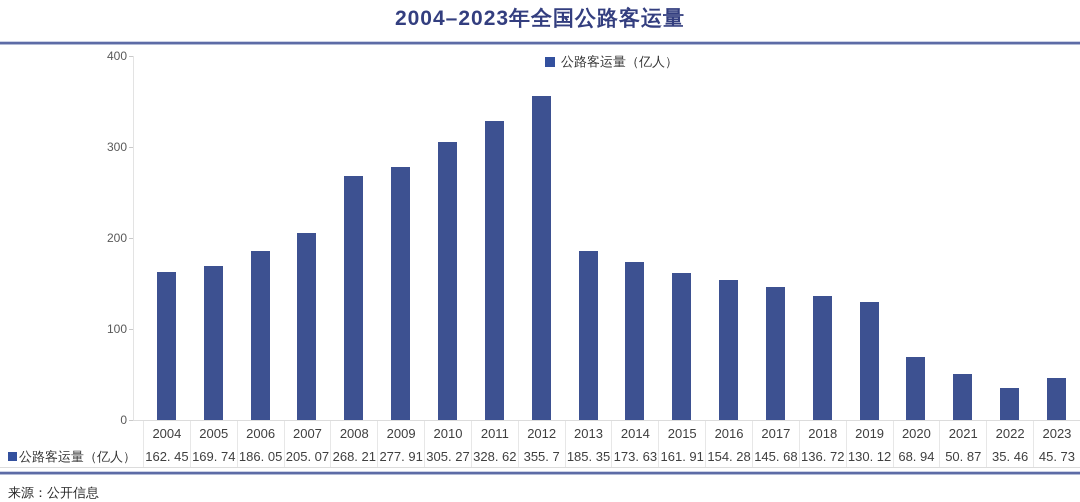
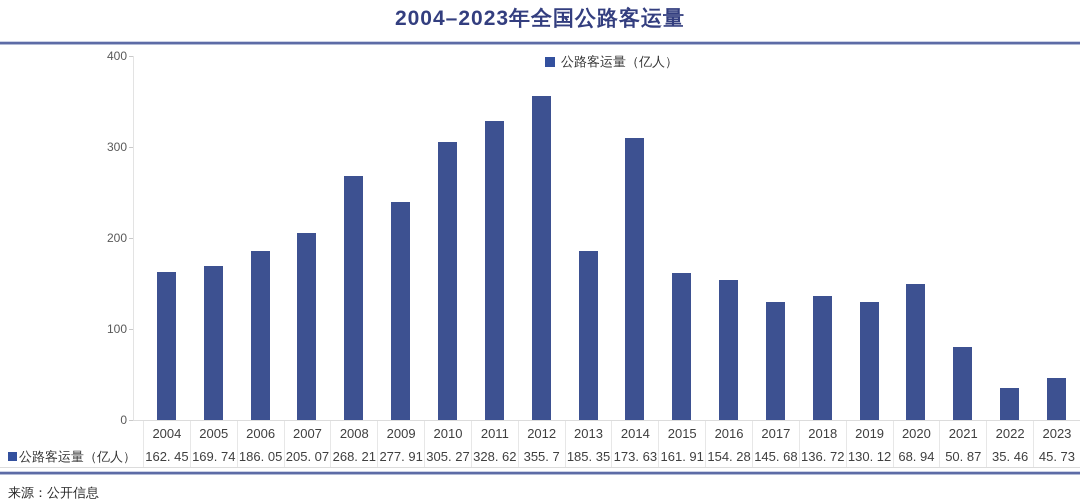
2009: 280 -> 240
2014: 170 -> 310
2017: 150 -> 130
2020: 70 -> 150
2021: 50 -> 80
